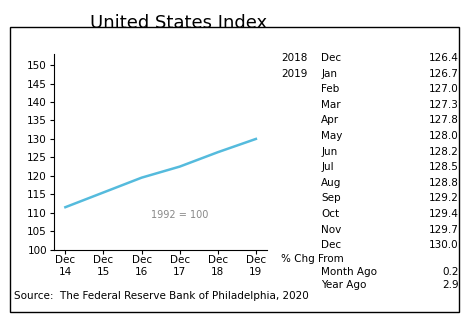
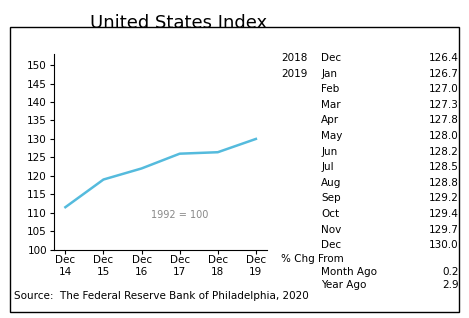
Dec 15: 115.5 -> 119.0
Dec 16: 119.5 -> 122.0
Dec 17: 122.5 -> 126.0
